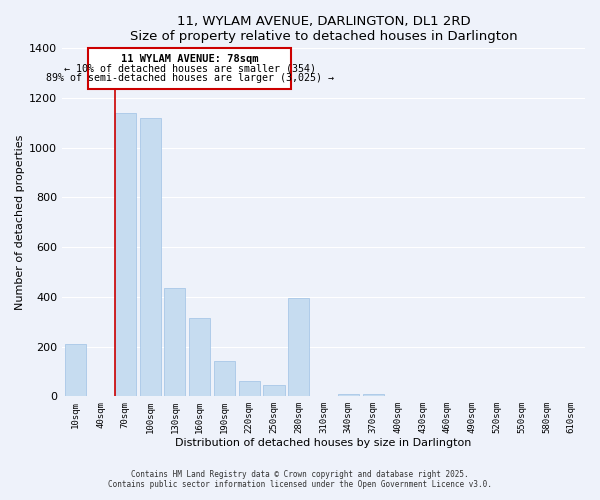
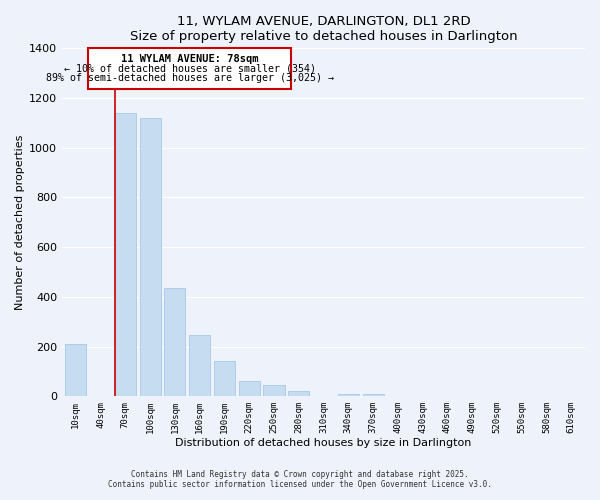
160sqm: 315 -> 245
280sqm: 395 -> 20
